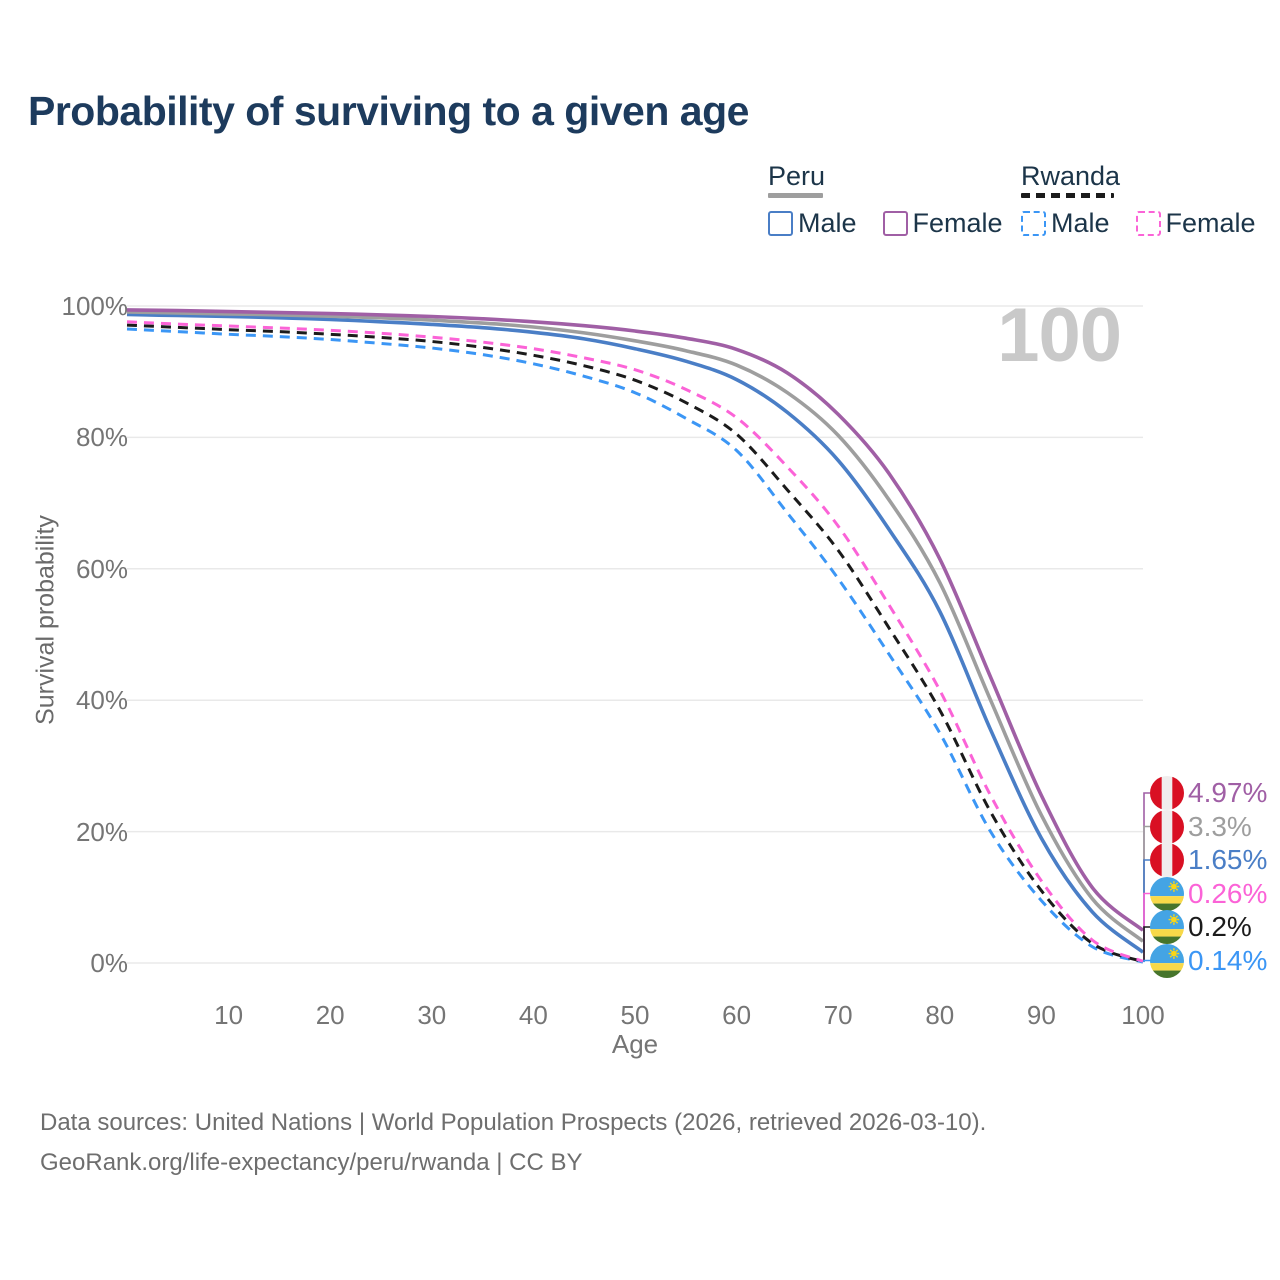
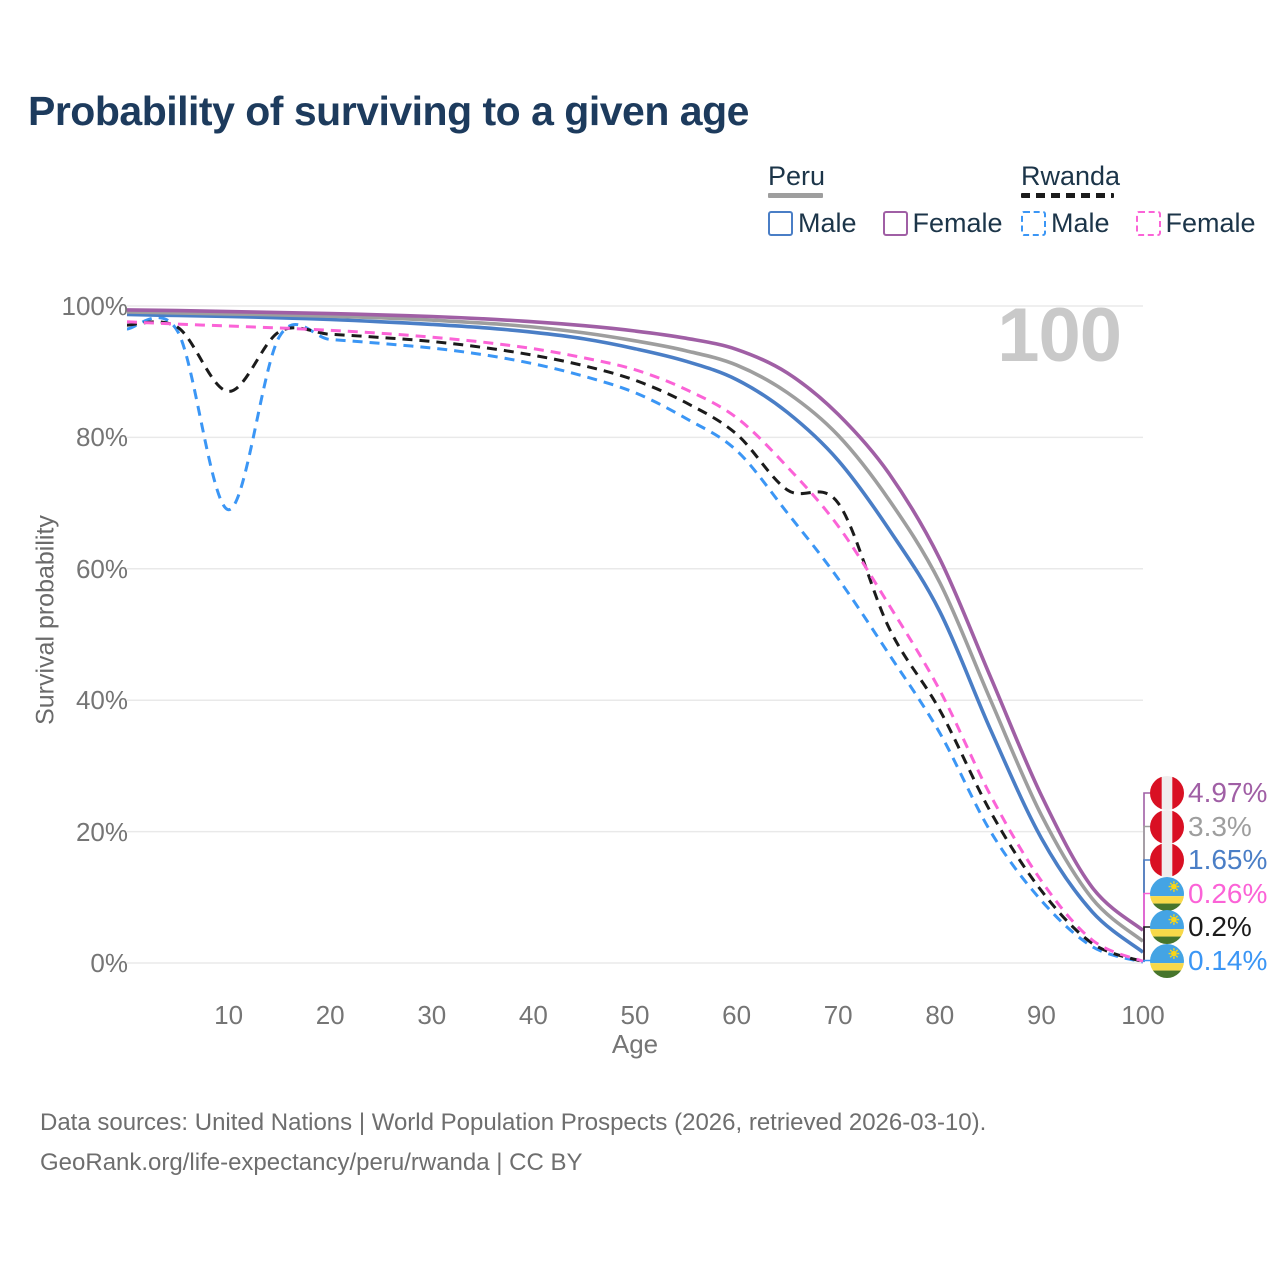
Rwanda/10: 96% -> 87%
Rwanda Male/10: 96% -> 69%
Rwanda/70: 63% -> 70%
